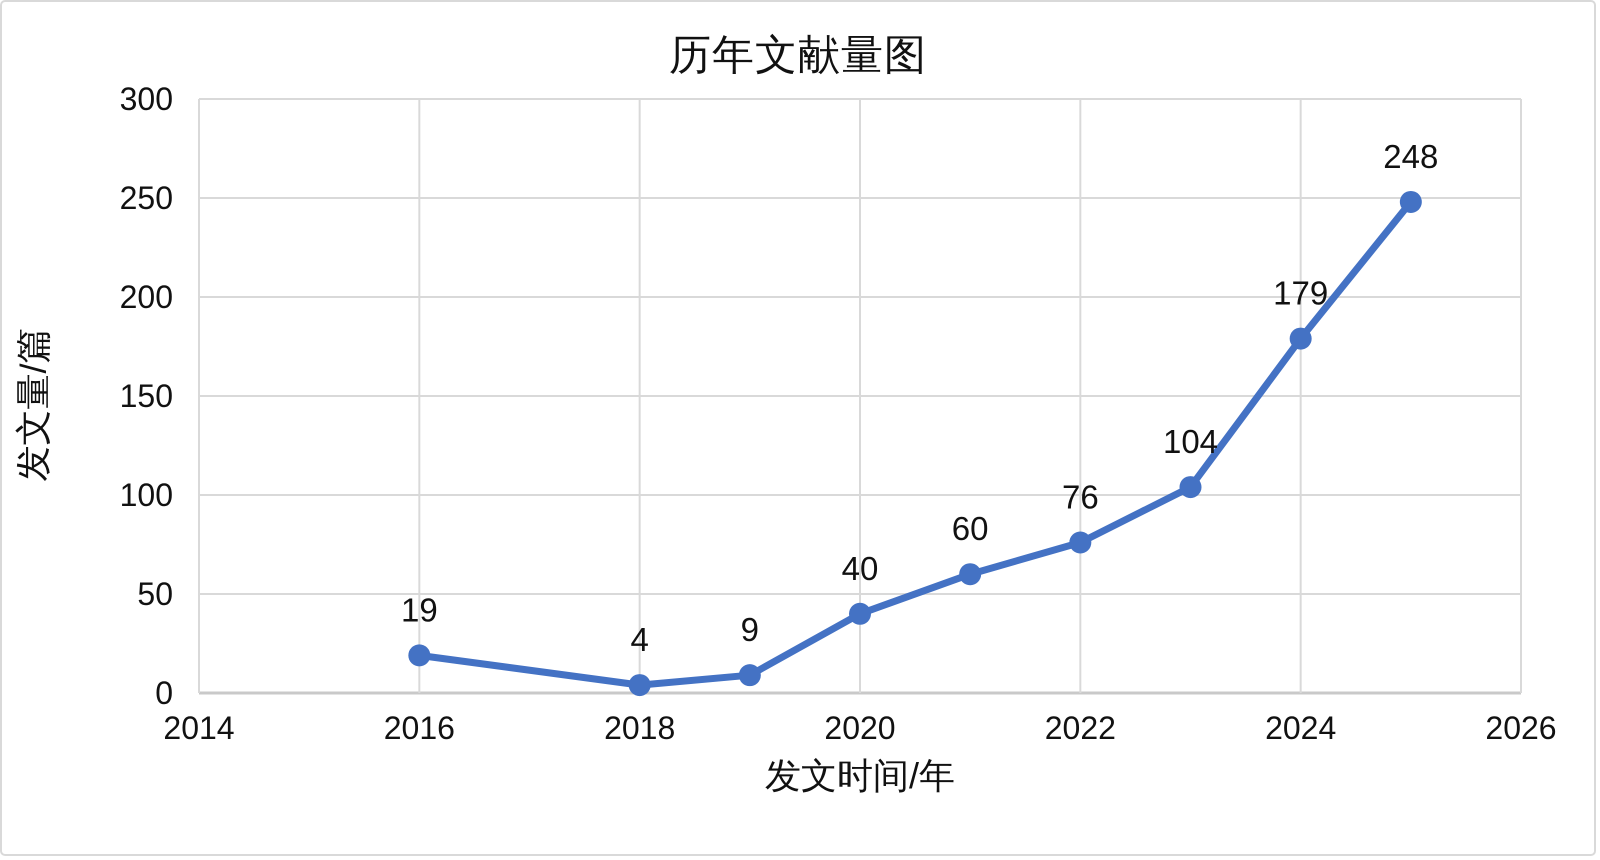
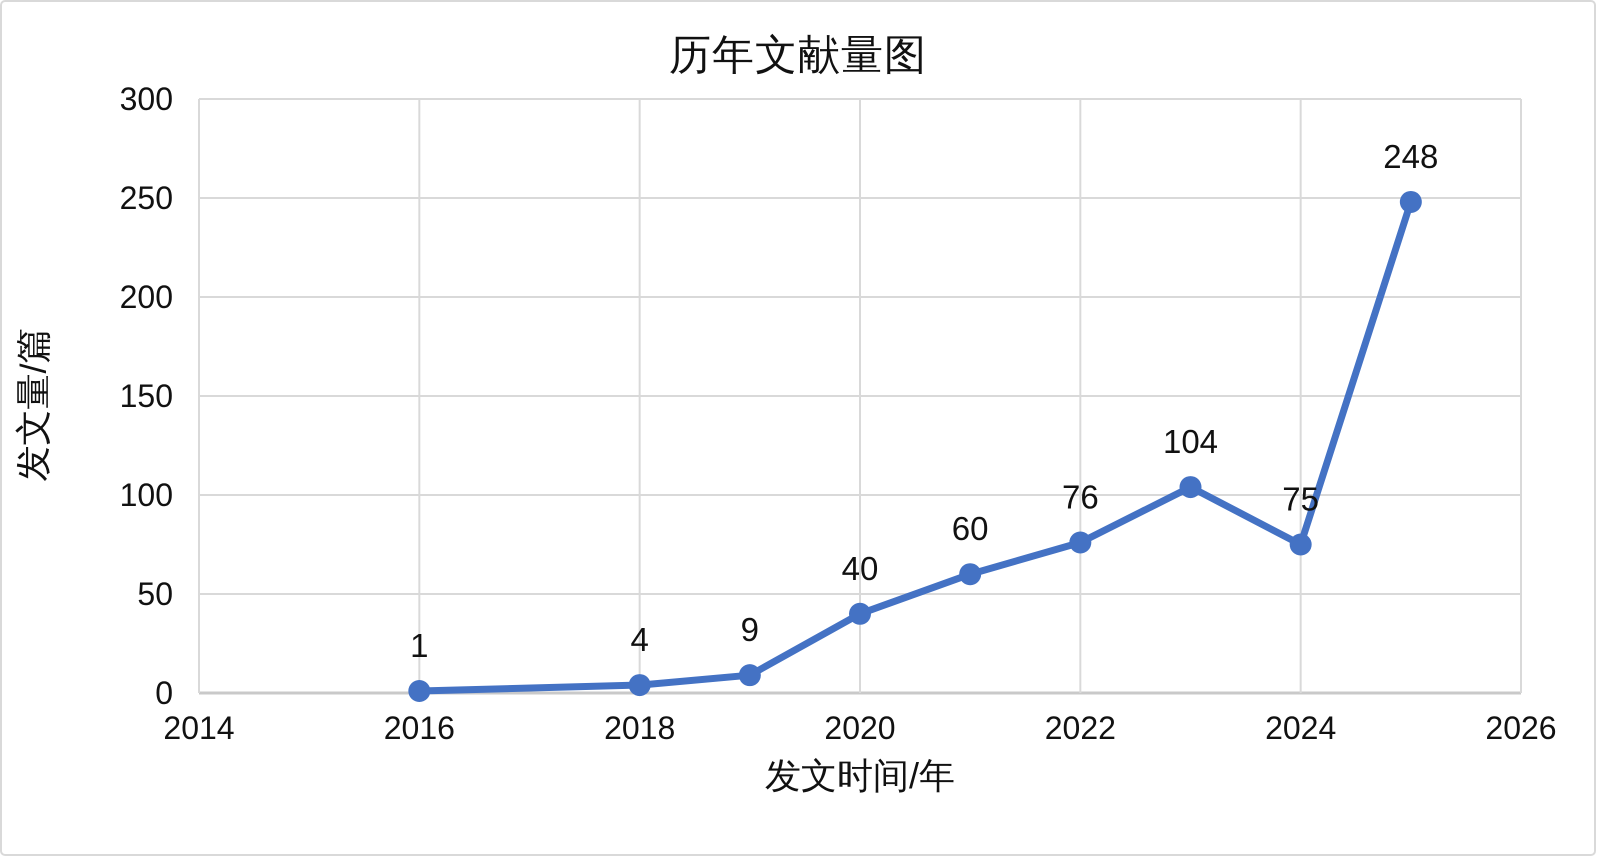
2016: 19 -> 1
2024: 179 -> 75
